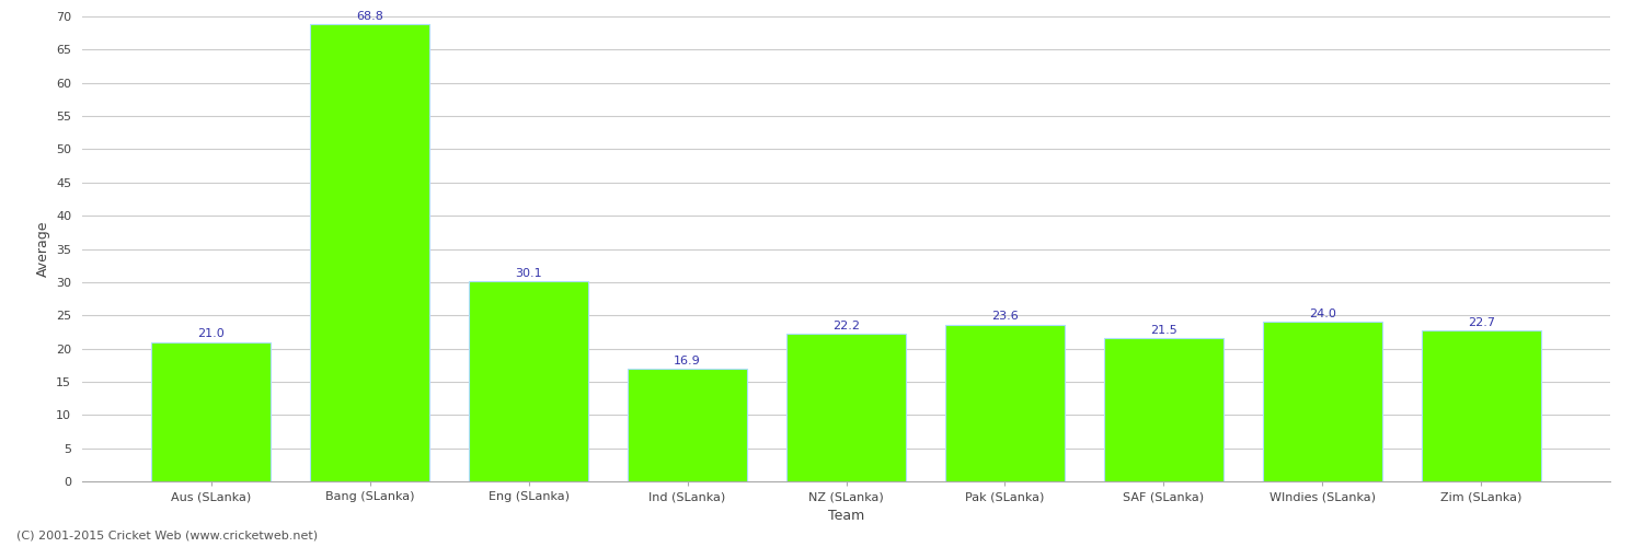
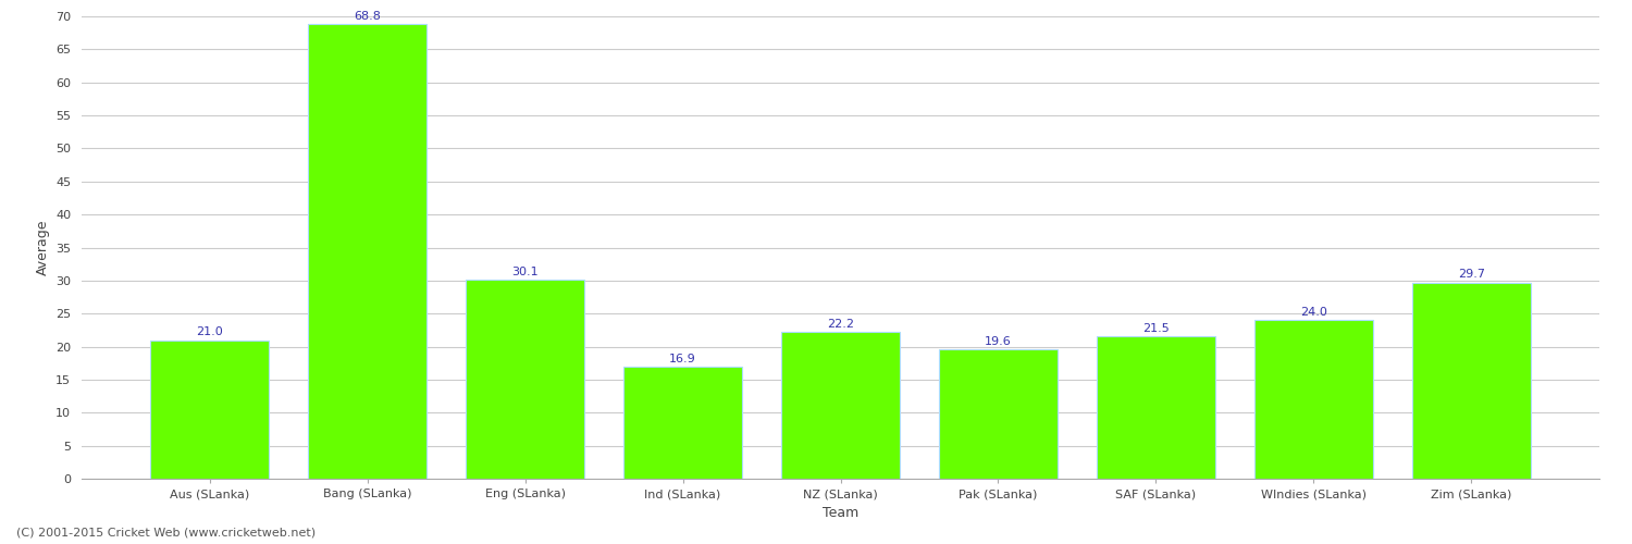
Pak (SLanka): 23.6 -> 19.6
Zim (SLanka): 22.7 -> 29.7
